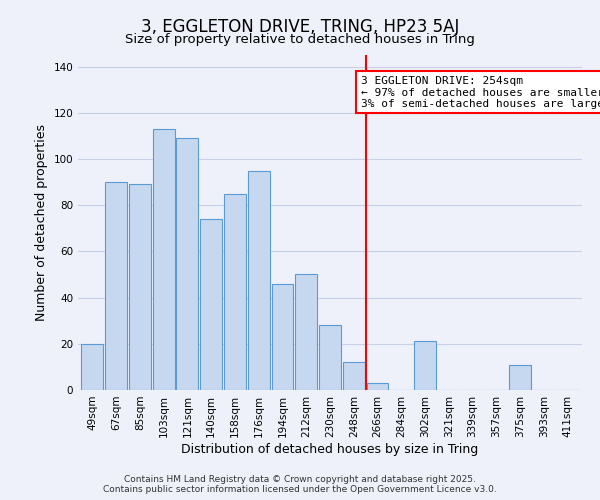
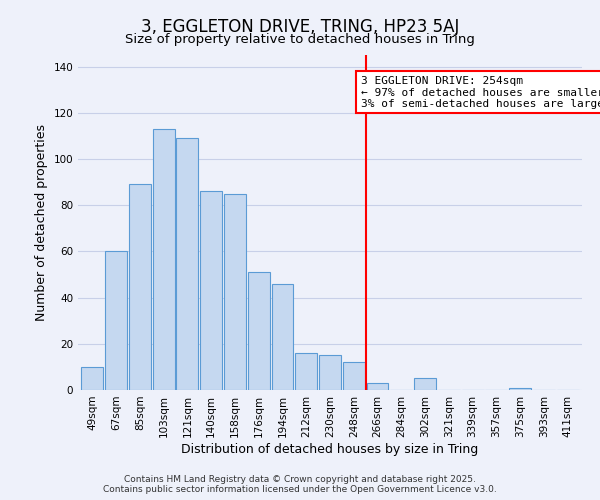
49sqm: 20 -> 10
67sqm: 90 -> 60
140sqm: 74 -> 86
176sqm: 95 -> 51
212sqm: 50 -> 16
230sqm: 28 -> 15
302sqm: 21 -> 5
375sqm: 11 -> 1
